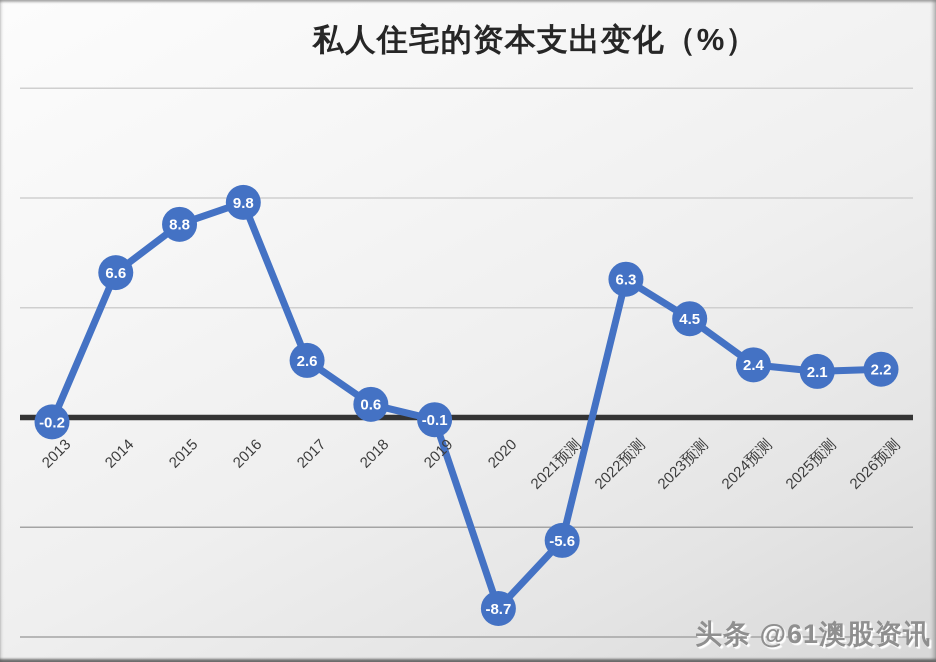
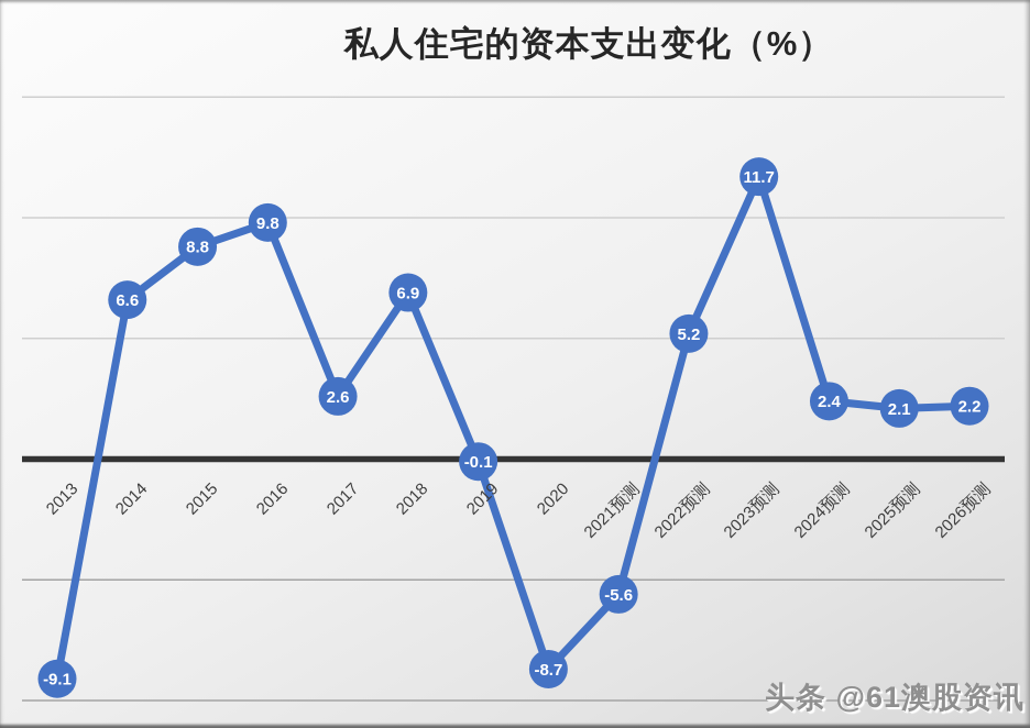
2013: -0.2 -> -9.1
2018: 0.6 -> 6.9
2022预测: 6.3 -> 5.2
2023预测: 4.5 -> 11.7
